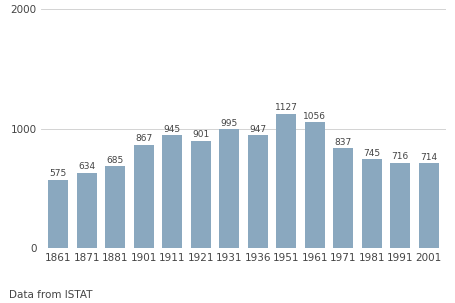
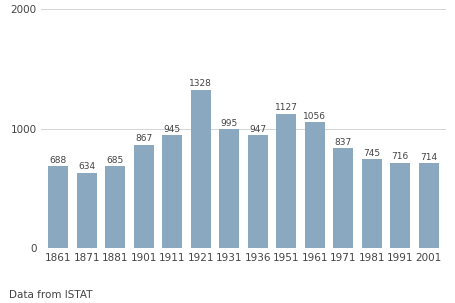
1861: 575 -> 688
1921: 901 -> 1328
